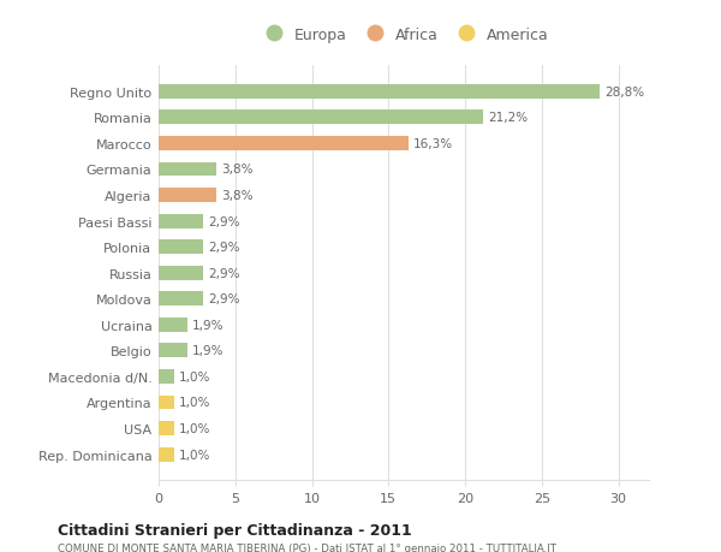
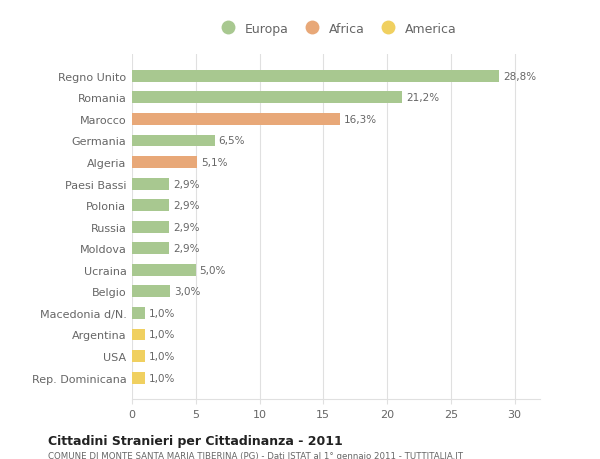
Germania: 3,8% -> 6,5%
Algeria: 3,8% -> 5,1%
Ucraina: 1,9% -> 5,0%
Belgio: 1,9% -> 3,0%
